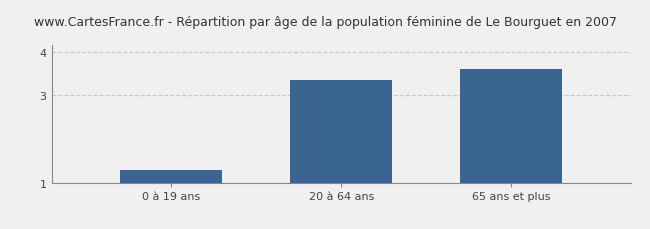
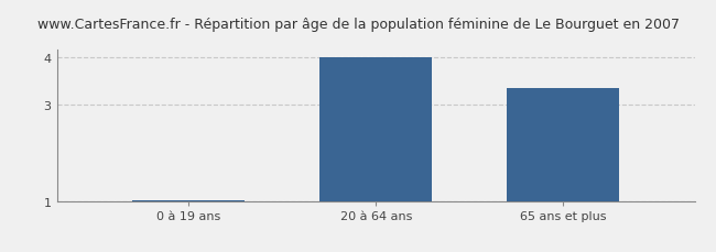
0 à 19 ans: 1.30 -> 1.02
20 à 64 ans: 3.35 -> 4.00
65 ans et plus: 3.60 -> 3.35
